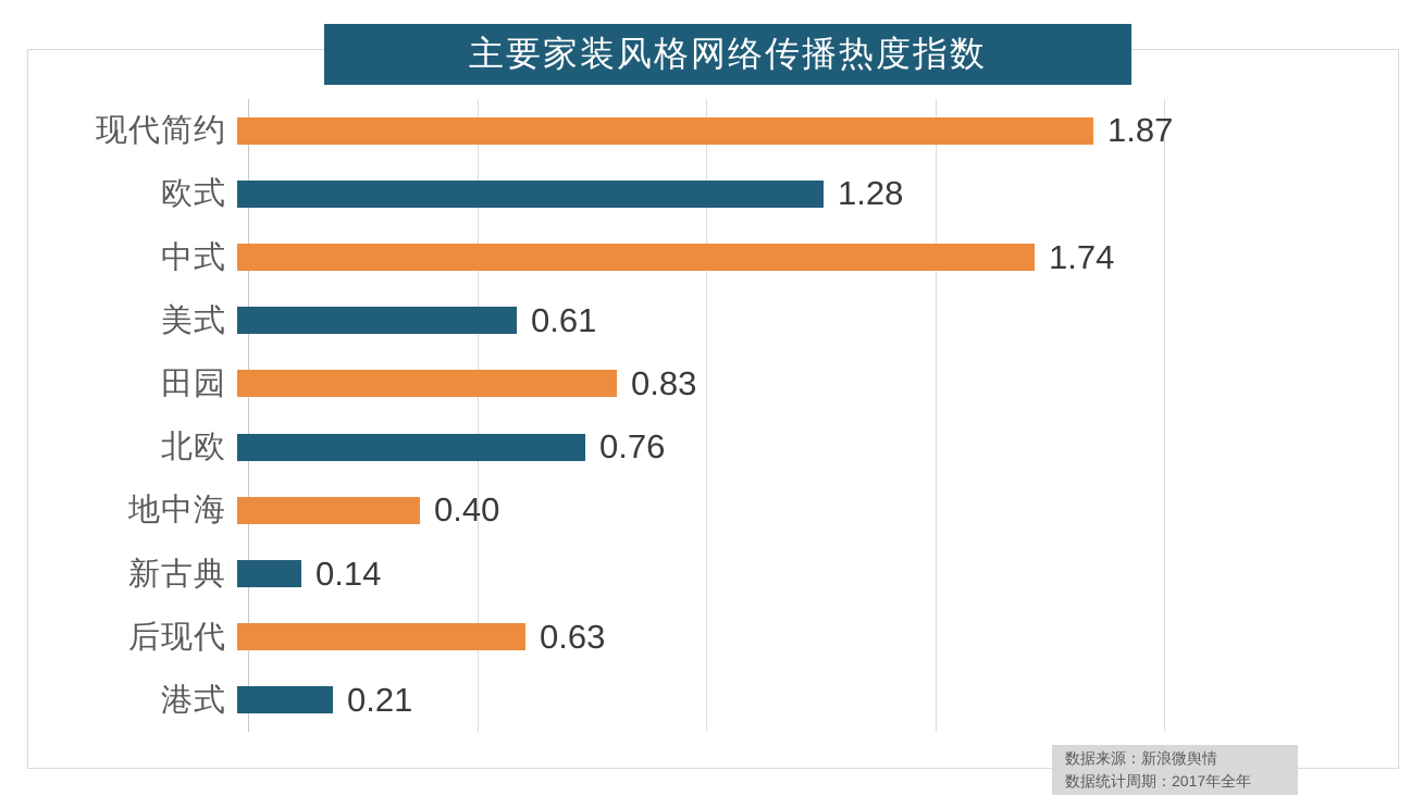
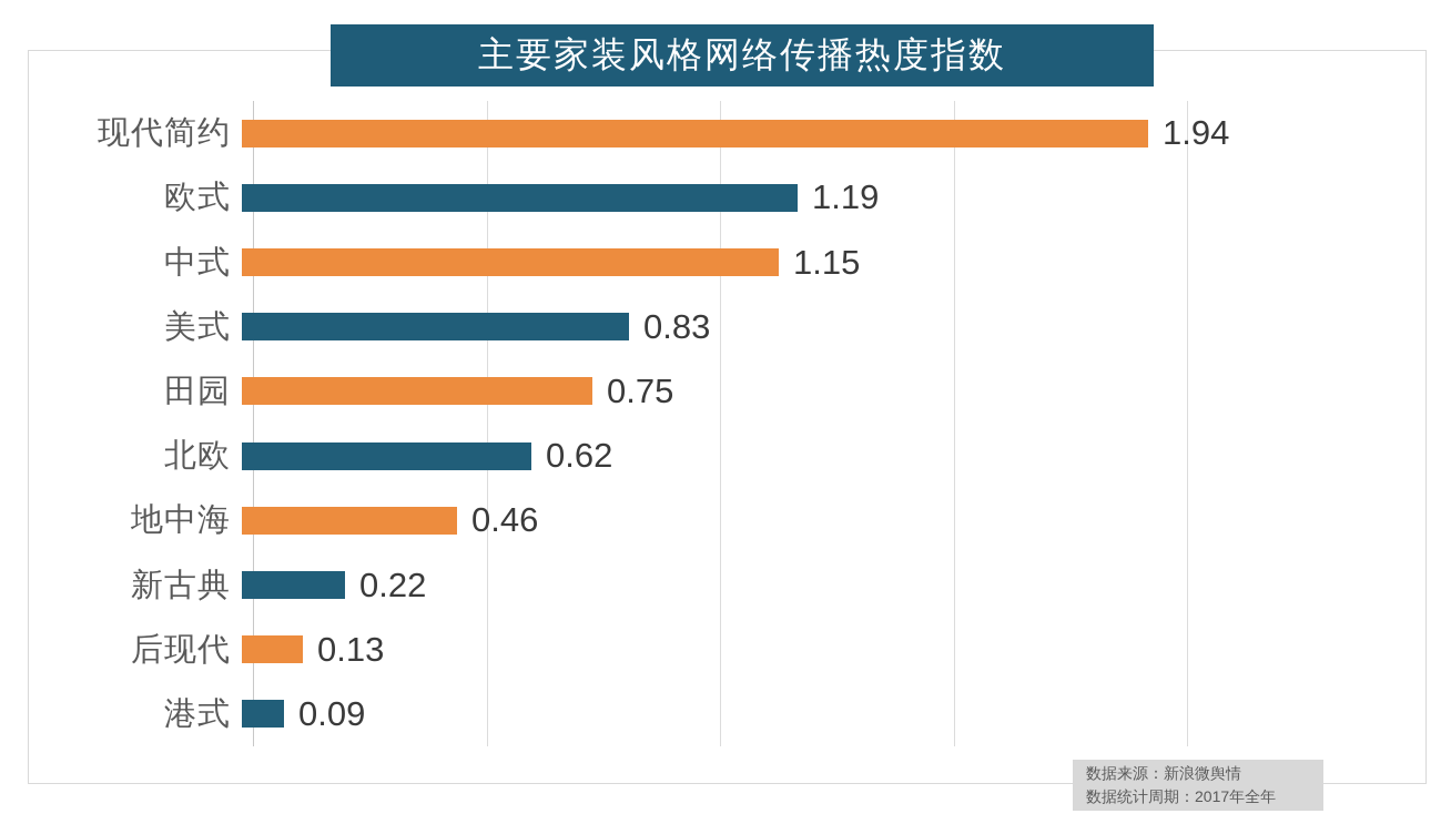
现代简约: 1.87 -> 1.94
欧式: 1.28 -> 1.19
中式: 1.74 -> 1.15
美式: 0.61 -> 0.83
田园: 0.83 -> 0.75
北欧: 0.76 -> 0.62
地中海: 0.40 -> 0.46
新古典: 0.14 -> 0.22
后现代: 0.63 -> 0.13
港式: 0.21 -> 0.09
